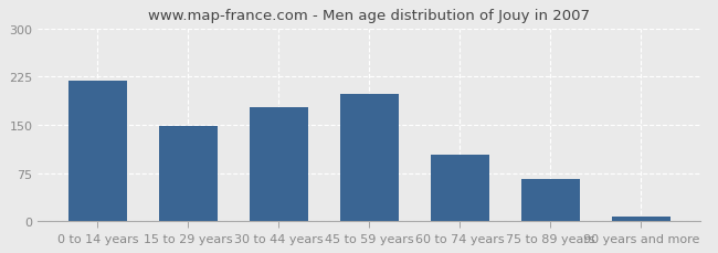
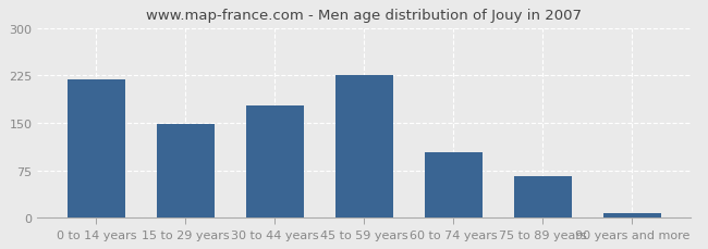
45 to 59 years: 198 -> 225
